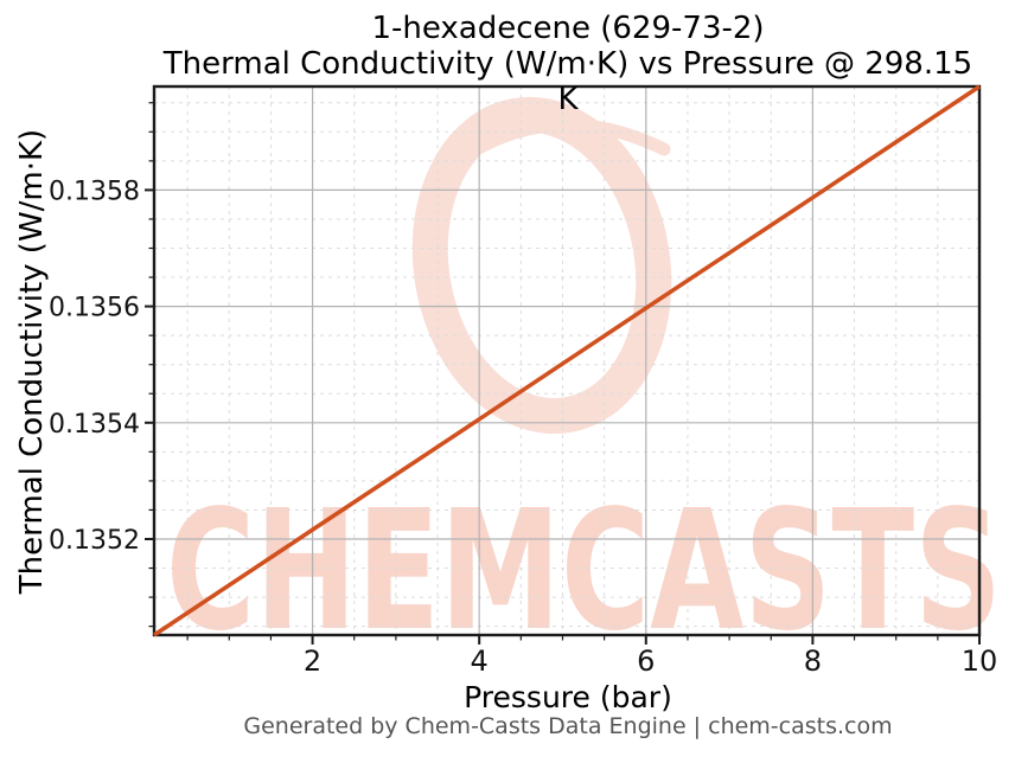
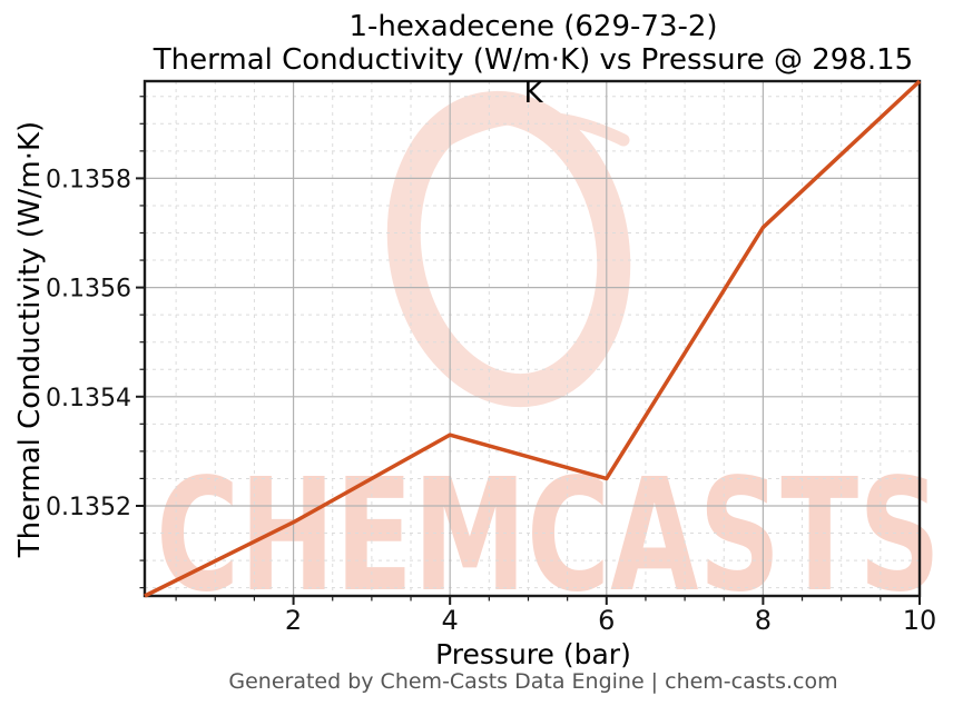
2: 0.13522 -> 0.13517
4: 0.13541 -> 0.13533
6: 0.13560 -> 0.13525
8: 0.13579 -> 0.13571
